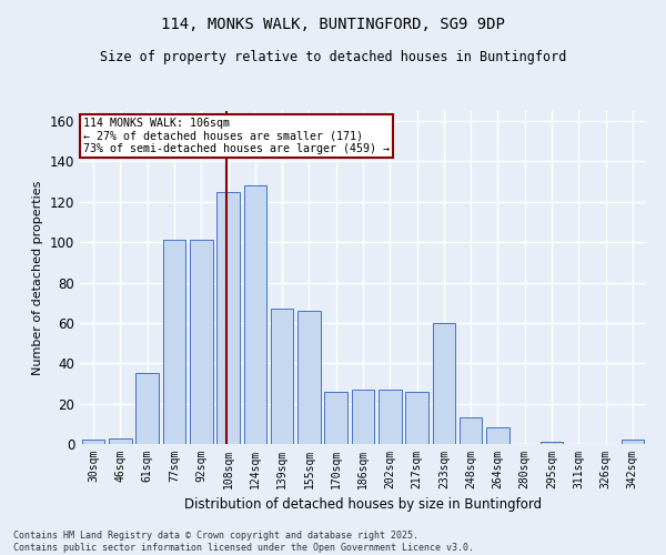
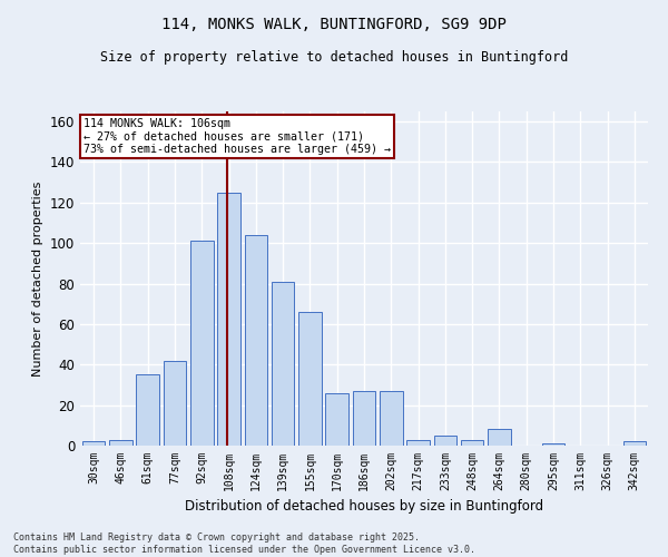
77sqm: 101 -> 42
124sqm: 128 -> 104
139sqm: 67 -> 81
217sqm: 26 -> 3
233sqm: 60 -> 5
248sqm: 13 -> 3
